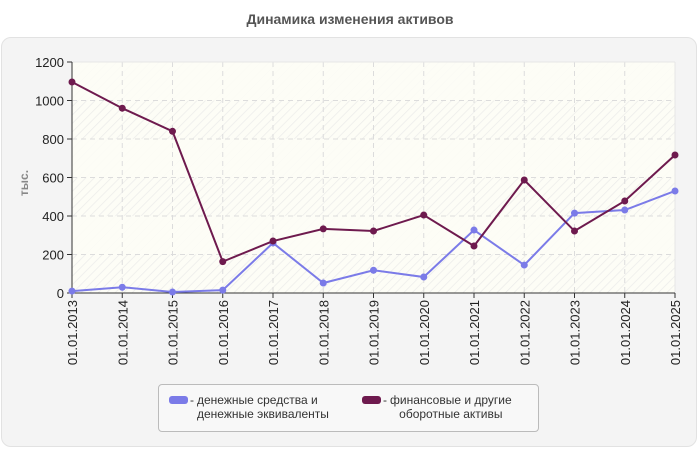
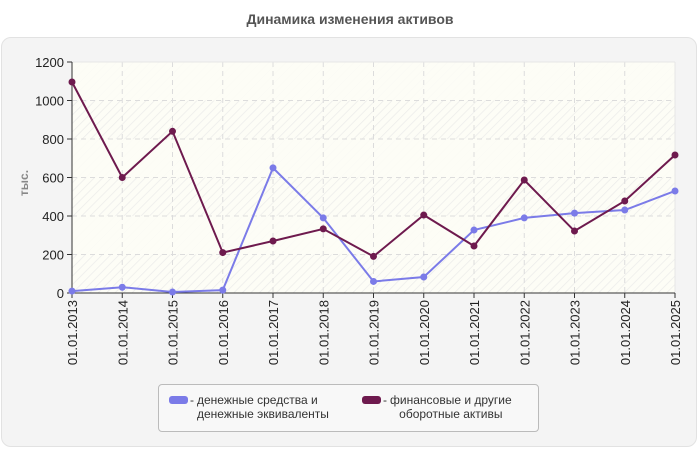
финансовые и другие оборотные активы/01.01.2014: 960 -> 600
финансовые и другие оборотные активы/01.01.2016: 160 -> 210
денежные средства и денежные эквиваленты/01.01.2017: 260 -> 650
денежные средства и денежные эквиваленты/01.01.2018: 50 -> 390
денежные средства и денежные эквиваленты/01.01.2019: 120 -> 60
финансовые и другие оборотные активы/01.01.2019: 320 -> 190
денежные средства и денежные эквиваленты/01.01.2022: 140 -> 390
